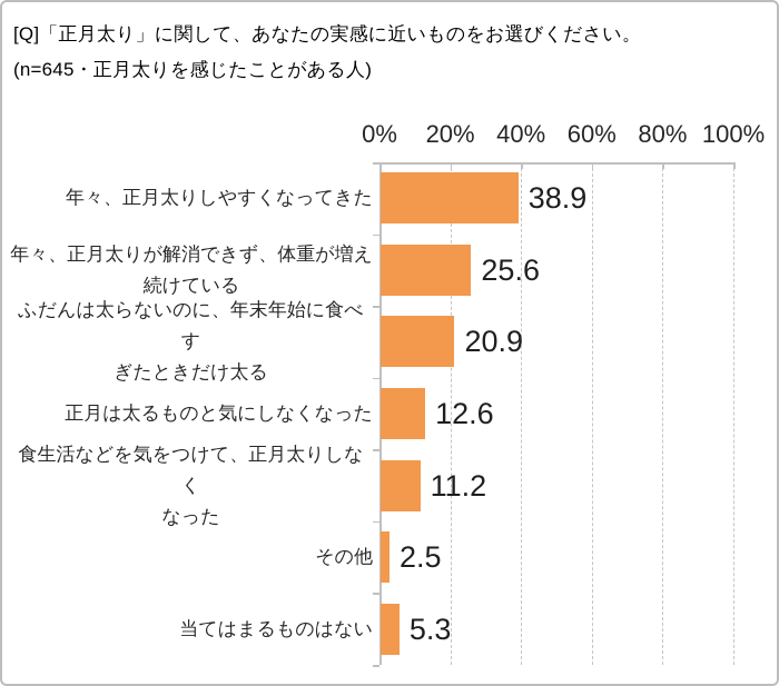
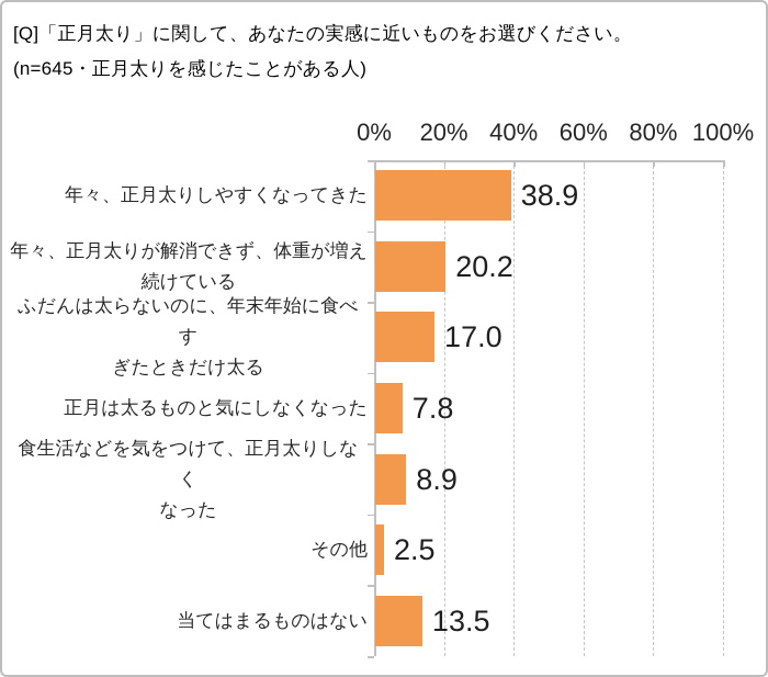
年々、正月太りが解消できず、体重が増え続けている: 25.6 -> 20.2
ふだんは太らないのに、年末年始に食べすぎたときだけ太る: 20.9 -> 17.0
正月は太るものと気にしなくなった: 12.6 -> 7.8
食生活などを気をつけて、正月太りしなくなった: 11.2 -> 8.9
当てはまるものはない: 5.3 -> 13.5
